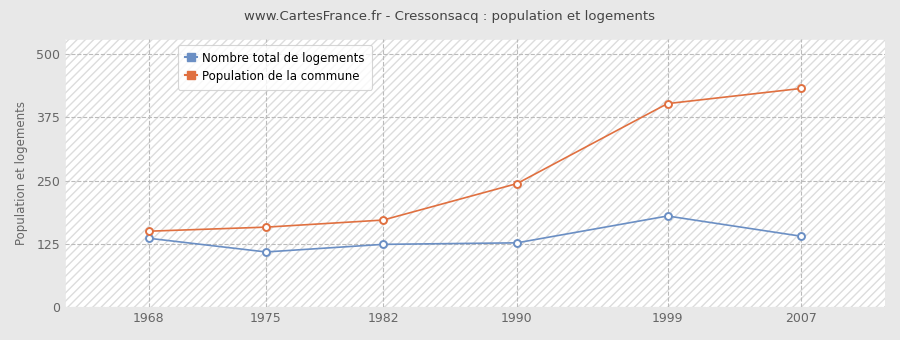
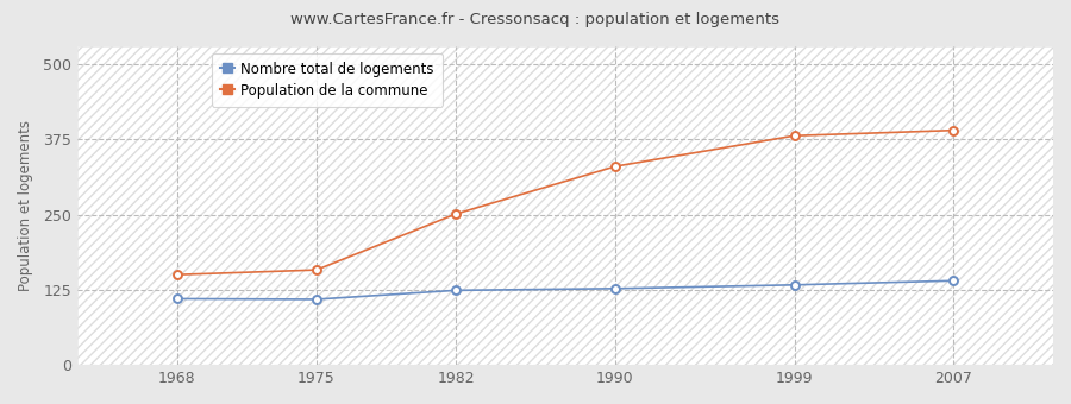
Nombre total de logements/1968: 136 -> 110
Population de la commune/1982: 172 -> 251
Population de la commune/1990: 244 -> 330
Nombre total de logements/1999: 180 -> 133
Population de la commune/1999: 402 -> 381
Population de la commune/2007: 432 -> 390
